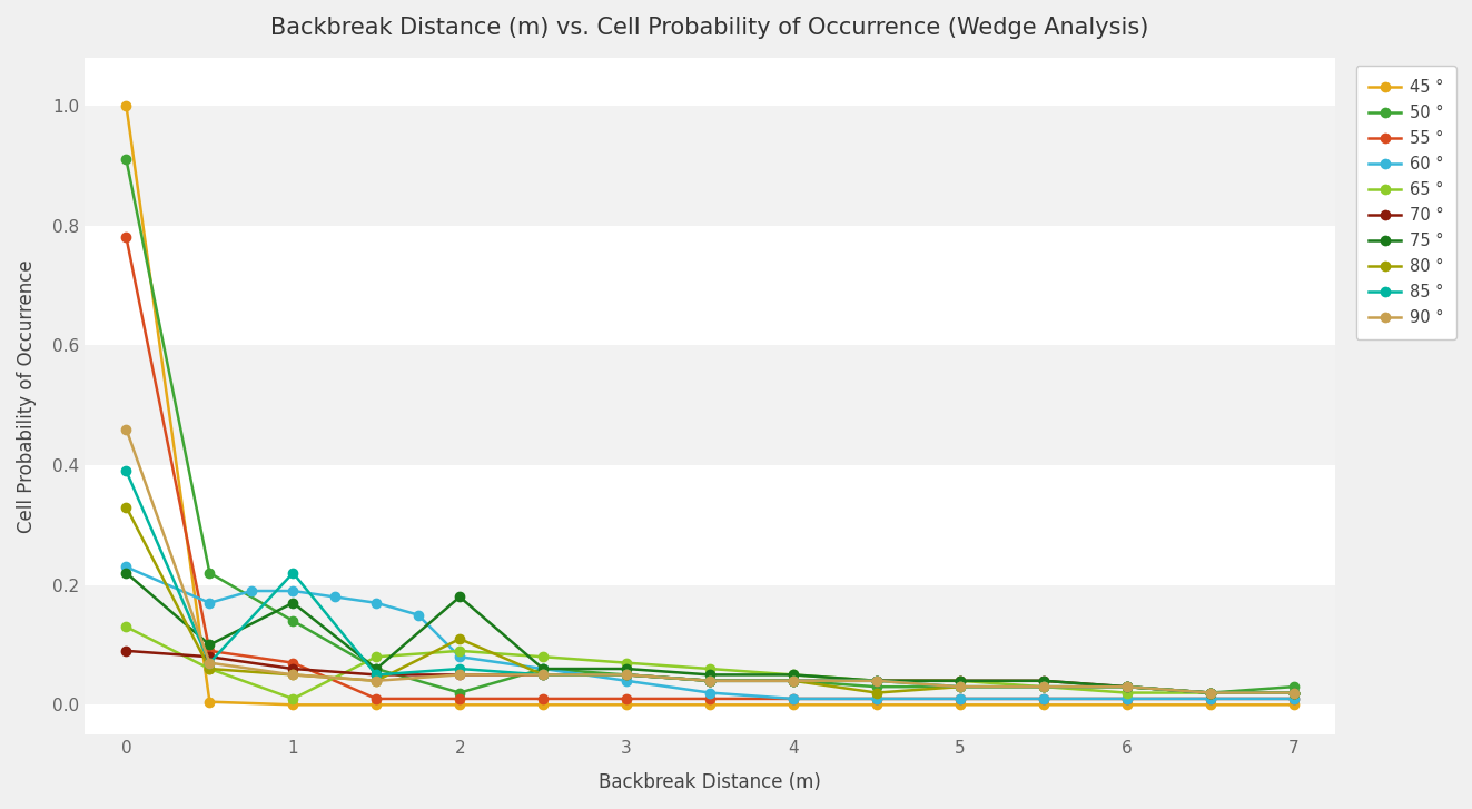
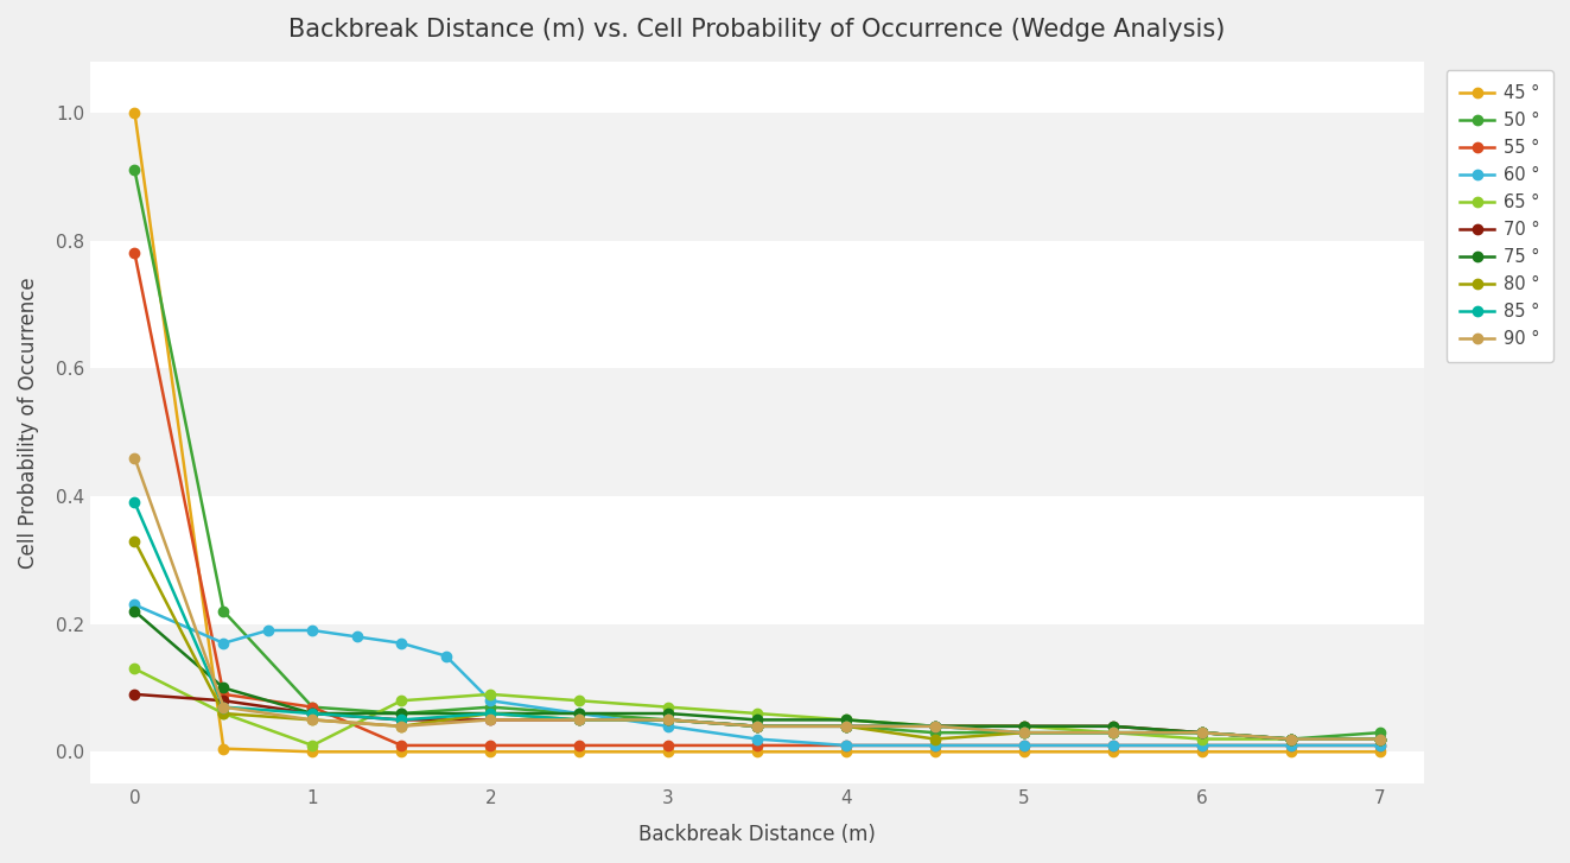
50 °/1: 0.14 -> 0.07
75 °/1: 0.17 -> 0.06
85 °/1: 0.22 -> 0.06
50 °/2: 0.02 -> 0.07
75 °/2: 0.18 -> 0.06
80 °/2: 0.11 -> 0.06
